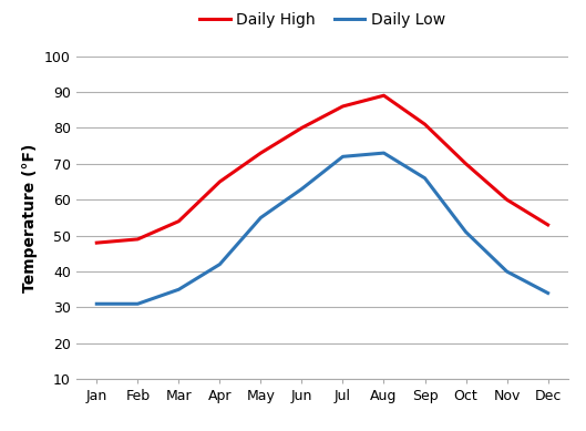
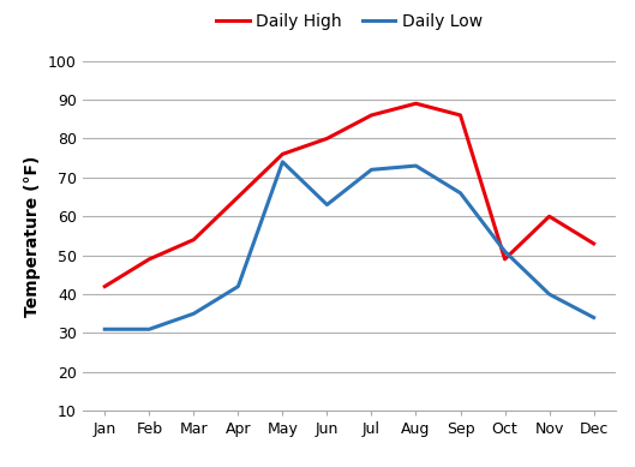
Daily High/Jan: 48 -> 42
Daily High/May: 73 -> 76
Daily Low/May: 55 -> 74
Daily High/Sep: 81 -> 86
Daily High/Oct: 70 -> 49
